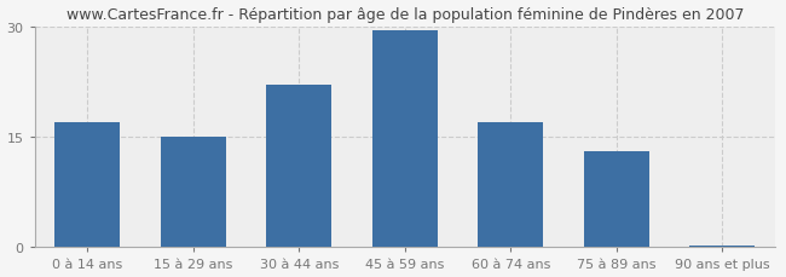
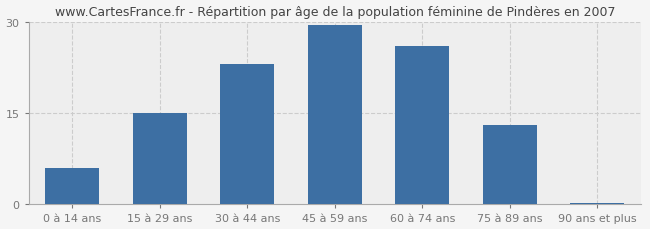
0 à 14 ans: 17.0 -> 6.0
30 à 44 ans: 22.0 -> 23.0
60 à 74 ans: 17.0 -> 26.0
